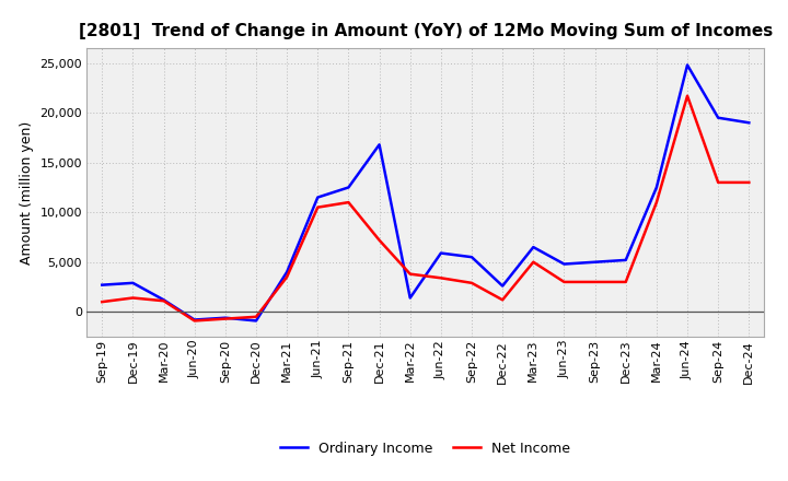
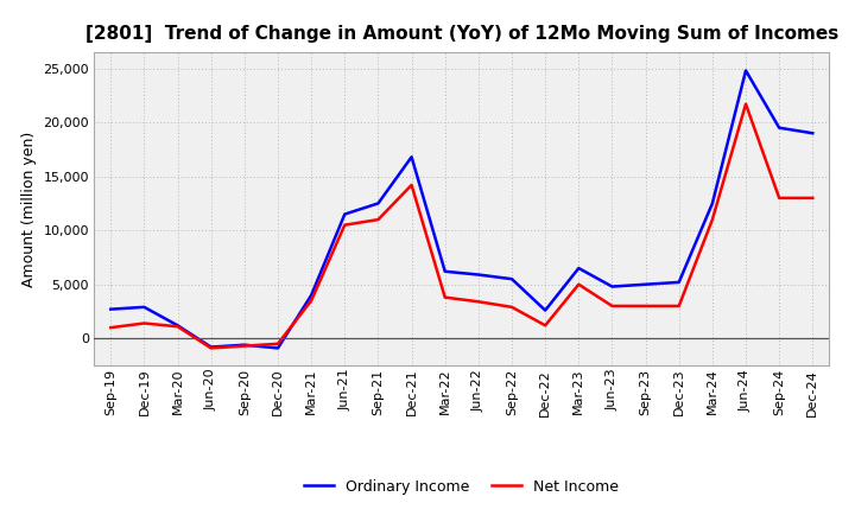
Net Income/Dec-21: 7,200 -> 14,200
Ordinary Income/Mar-22: 1,400 -> 6,200
